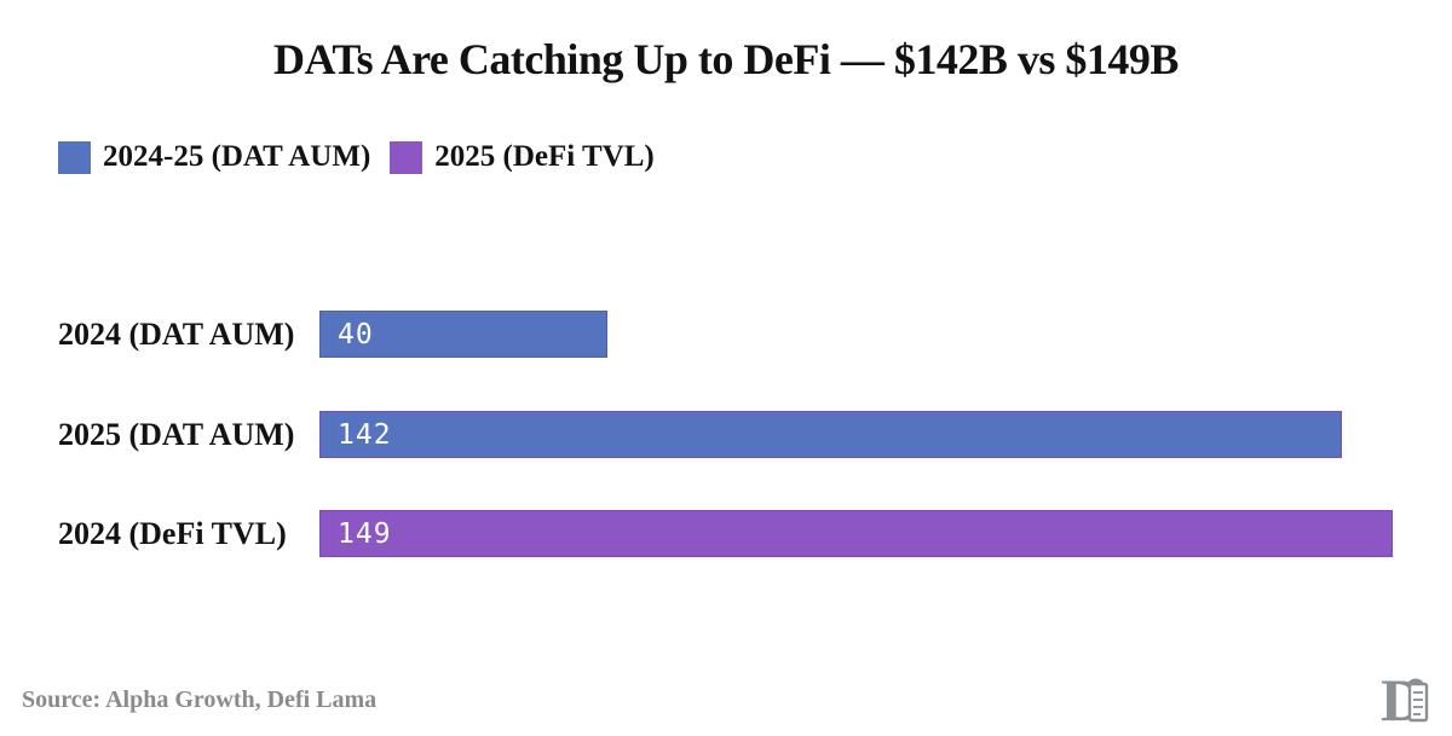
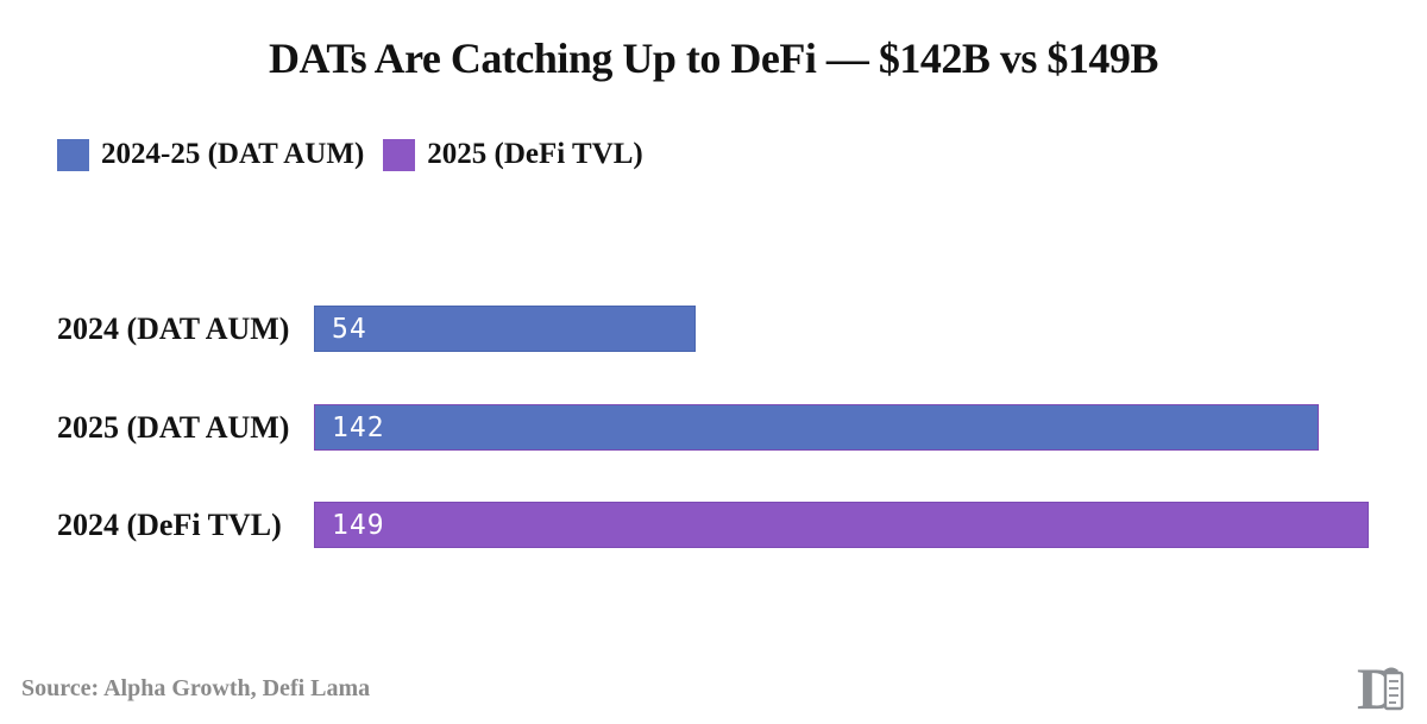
2024 (DAT AUM): 40 -> 54
